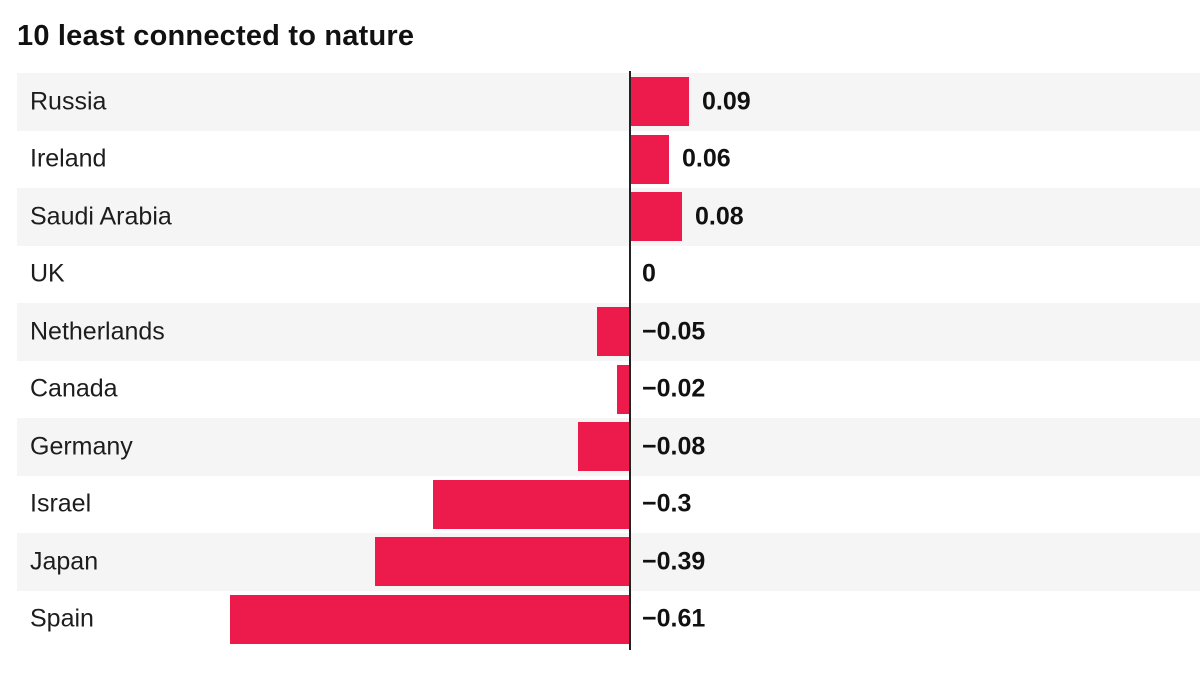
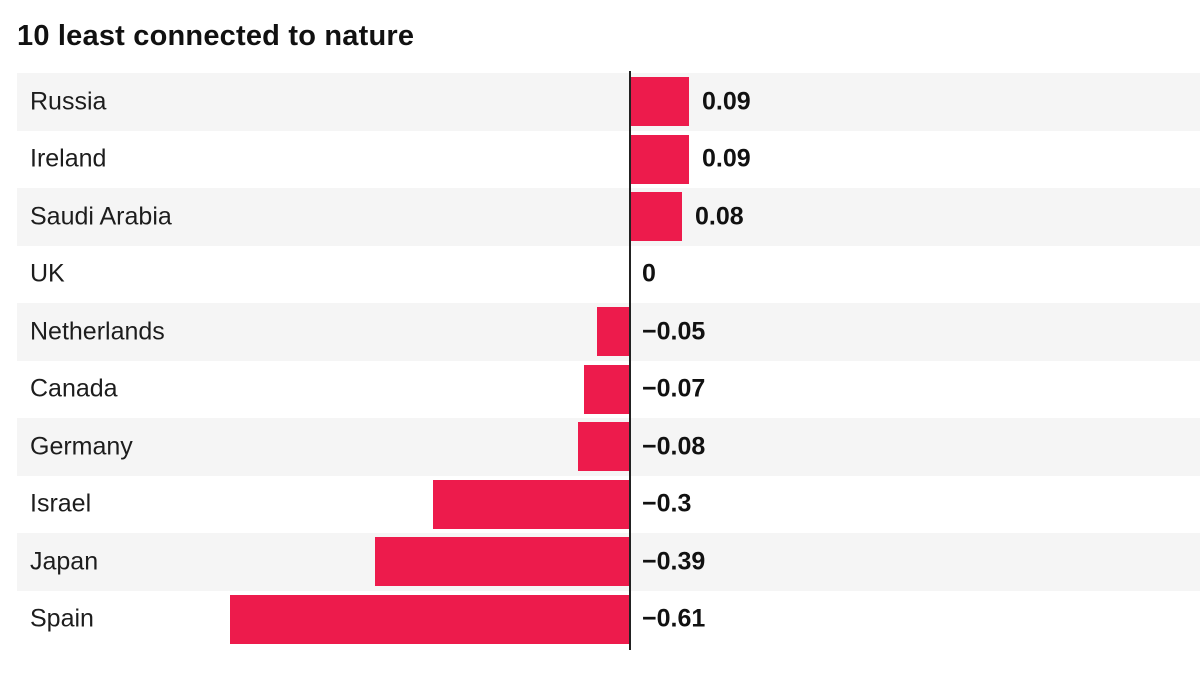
Ireland: 0.06 -> 0.09
Canada: −0.02 -> −0.07
